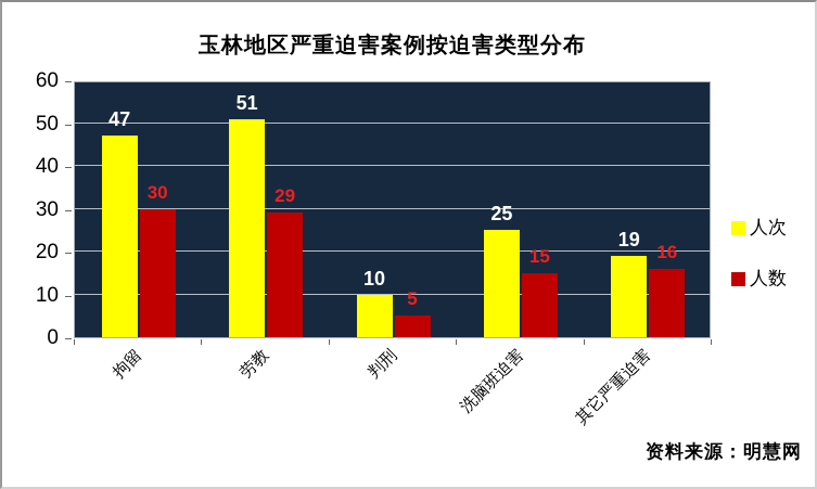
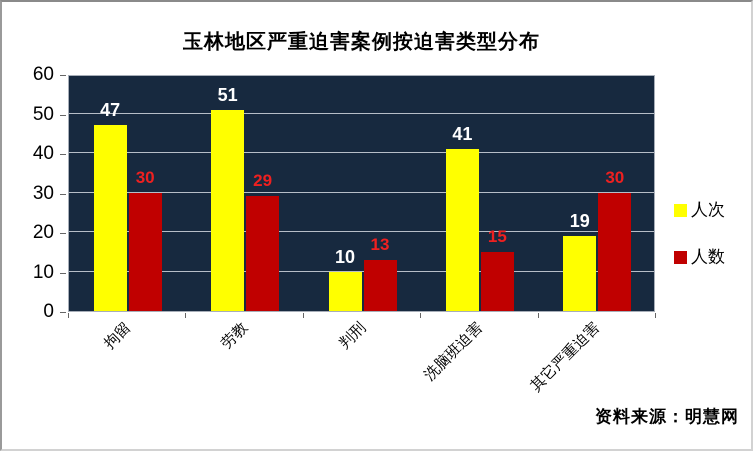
人数/判刑: 5 -> 13
人次/洗脑班迫害: 25 -> 41
人数/其它严重迫害: 16 -> 30
